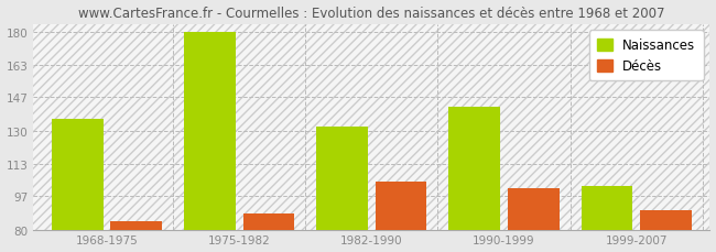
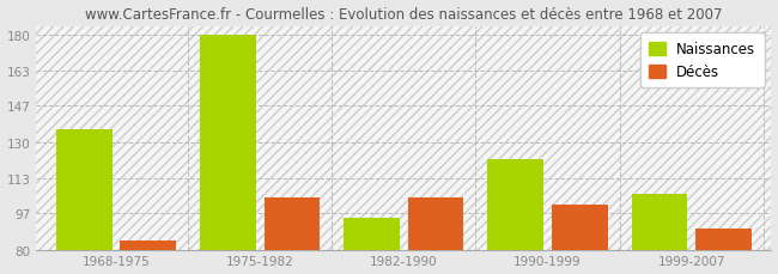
Décès/1975-1982: 88 -> 104
Naissances/1982-1990: 132 -> 95
Naissances/1990-1999: 142 -> 122
Naissances/1999-2007: 102 -> 106
